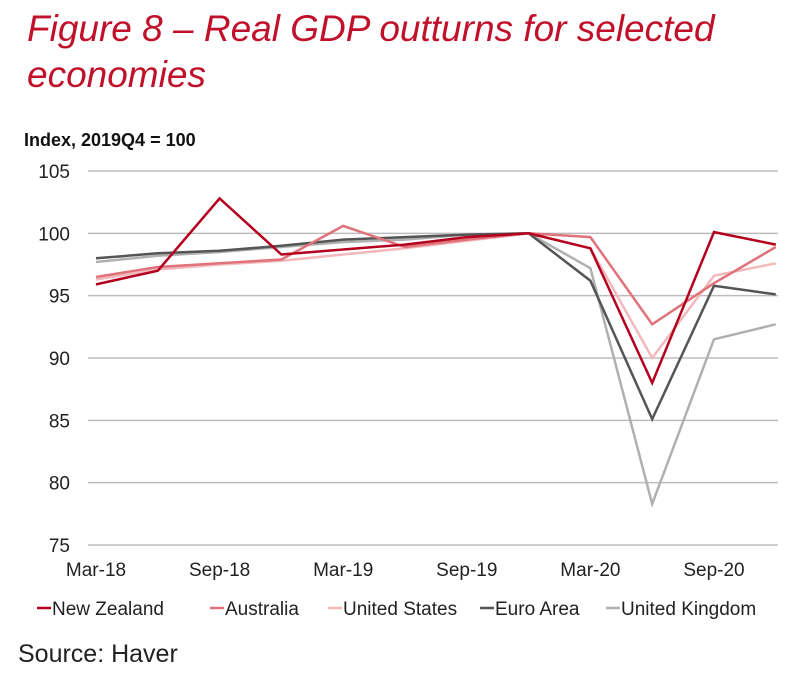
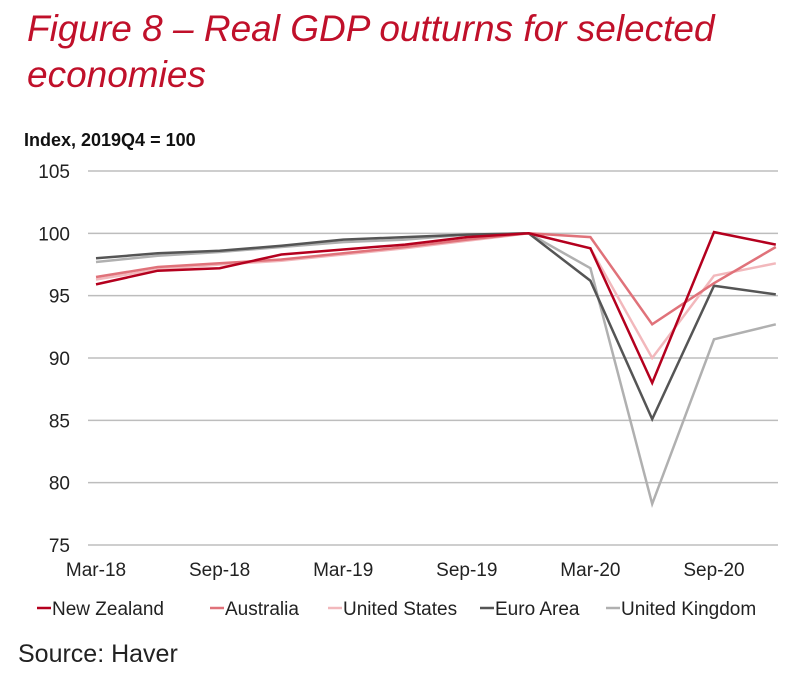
New Zealand/Sep-18: 102.8 -> 97.2
Australia/Mar-19: 100.6 -> 98.4
